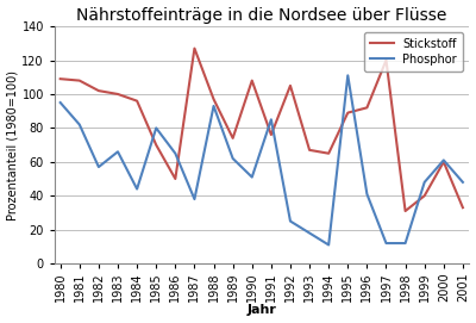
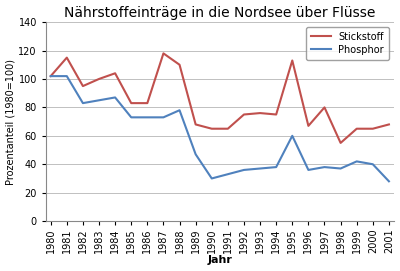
Stickstoff/1980: 109 -> 102
Phosphor/1980: 95 -> 102
Stickstoff/1981: 108 -> 115
Phosphor/1981: 82 -> 102
Stickstoff/1982: 102 -> 95
Phosphor/1982: 57 -> 83
Phosphor/1983: 66 -> 85
Stickstoff/1984: 96 -> 104
Phosphor/1984: 44 -> 87
Stickstoff/1985: 70 -> 83
Phosphor/1985: 80 -> 73
Stickstoff/1986: 50 -> 83
Phosphor/1986: 65 -> 73
Stickstoff/1987: 127 -> 118
Phosphor/1987: 38 -> 73
Stickstoff/1988: 97 -> 110
Phosphor/1988: 93 -> 78
Stickstoff/1989: 74 -> 68
Phosphor/1989: 62 -> 47
Stickstoff/1990: 108 -> 65
Phosphor/1990: 51 -> 30
Stickstoff/1991: 76 -> 65
Phosphor/1991: 85 -> 33
Stickstoff/1992: 105 -> 75
Phosphor/1992: 25 -> 36
Stickstoff/1993: 67 -> 76
Phosphor/1993: 18 -> 37
Stickstoff/1994: 65 -> 75
Phosphor/1994: 11 -> 38
Stickstoff/1995: 89 -> 113
Phosphor/1995: 111 -> 60
Stickstoff/1996: 92 -> 67
Phosphor/1996: 41 -> 36
Stickstoff/1997: 120 -> 80
Phosphor/1997: 12 -> 38
Stickstoff/1998: 31 -> 55
Phosphor/1998: 12 -> 37
Stickstoff/1999: 40 -> 65
Phosphor/1999: 48 -> 42
Stickstoff/2000: 60 -> 65
Phosphor/2000: 61 -> 40
Stickstoff/2001: 33 -> 68
Phosphor/2001: 48 -> 28
